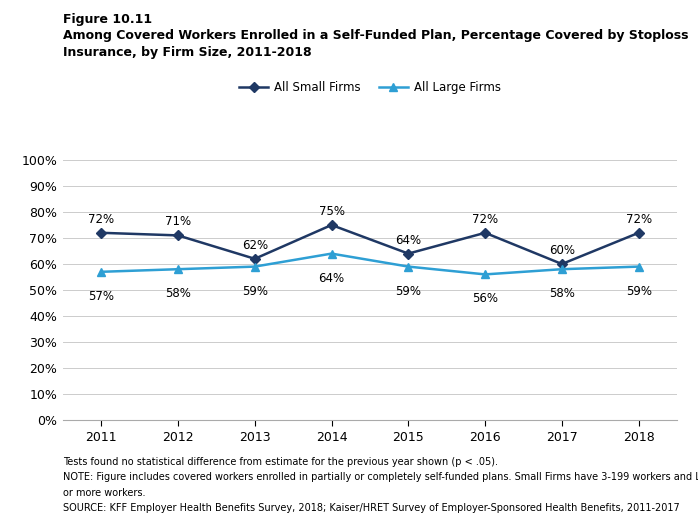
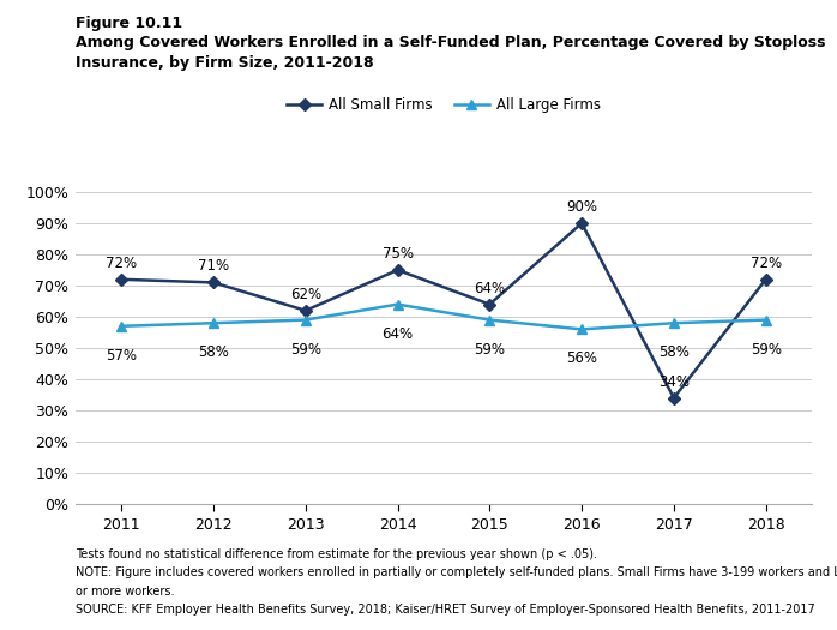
All Small Firms/2016: 72% -> 90%
All Small Firms/2017: 60% -> 34%
